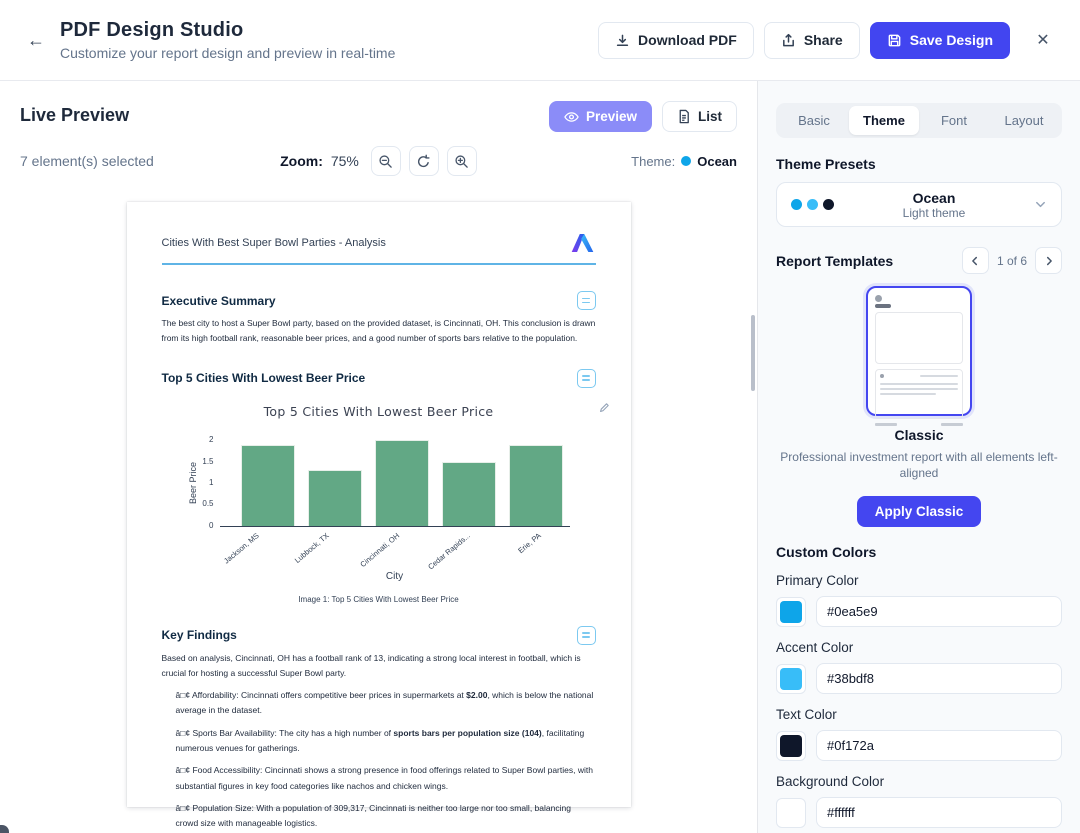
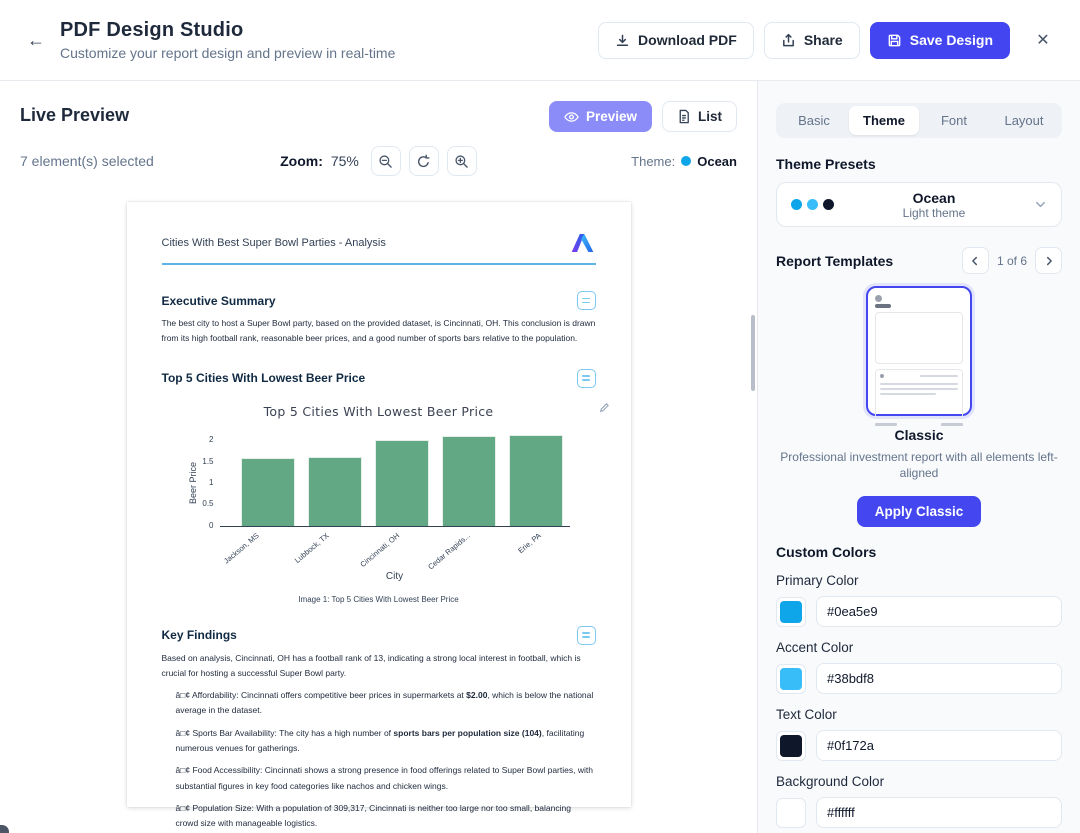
Jackson, MS: 1.9 -> 1.6
Lubbock, TX: 1.3 -> 1.6
Cedar Rapids...: 1.5 -> 2.1
Erie, PA: 1.9 -> 2.1
